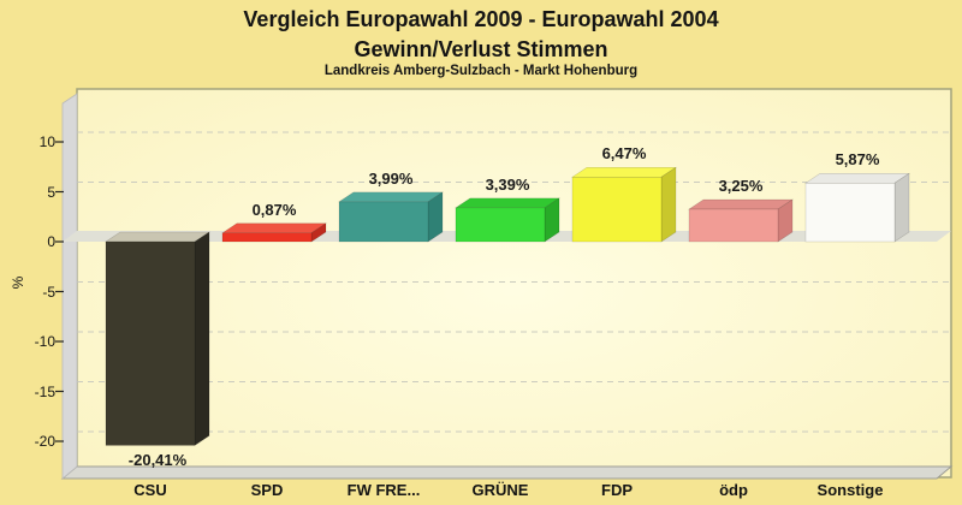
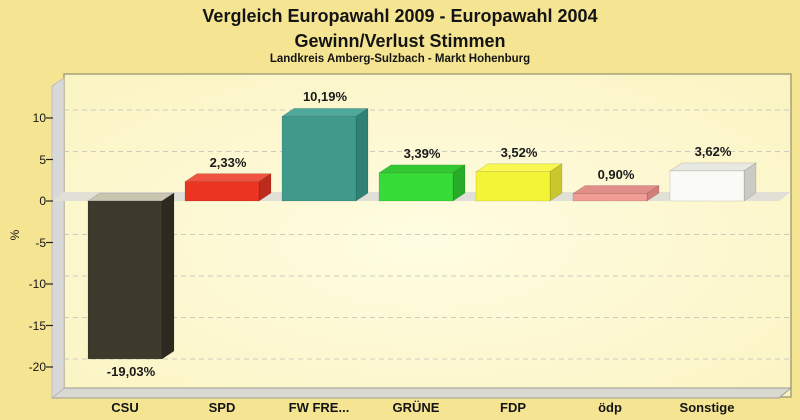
CSU: -20,41% -> -19,03%
SPD: 0,87% -> 2,33%
FW FRE...: 3,99% -> 10,19%
FDP: 6,47% -> 3,52%
ödp: 3,25% -> 0,90%
Sonstige: 5,87% -> 3,62%
